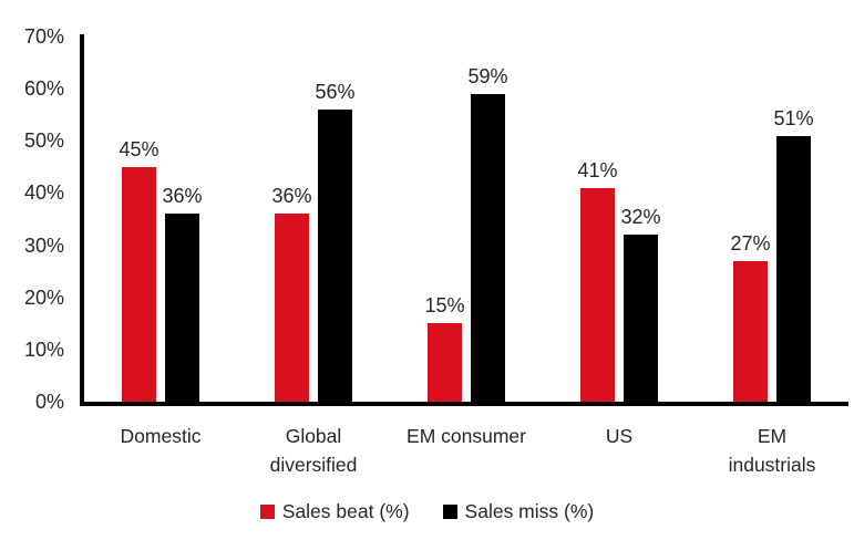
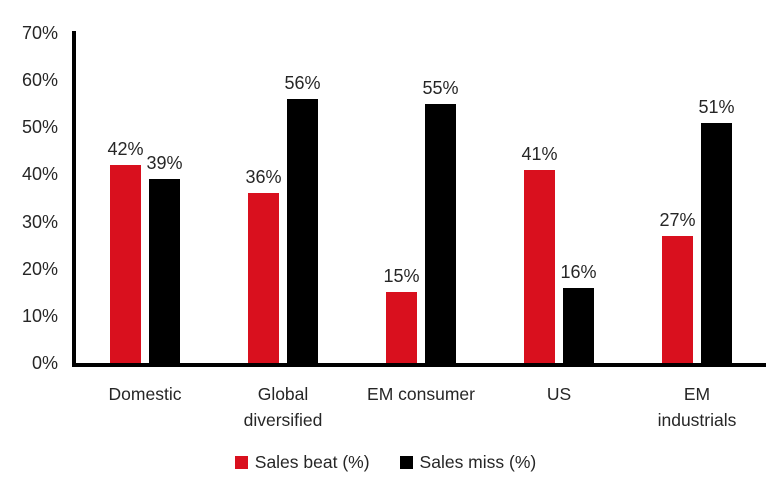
Sales beat (%)/Domestic: 45% -> 42%
Sales miss (%)/Domestic: 36% -> 39%
Sales miss (%)/EM consumer: 59% -> 55%
Sales miss (%)/US: 32% -> 16%
